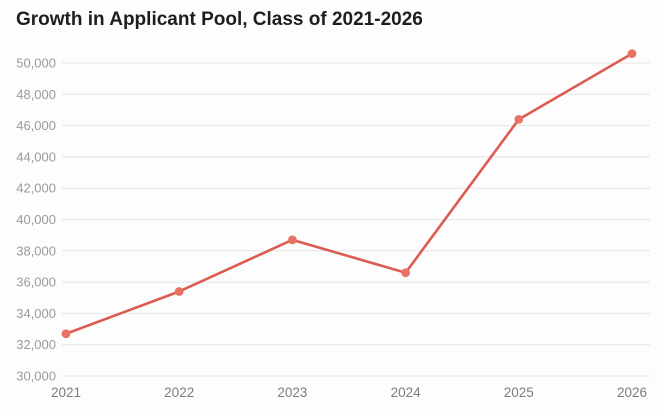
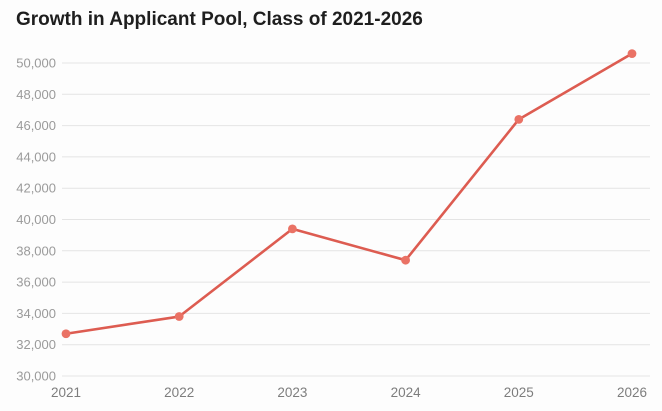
2022: 35400 -> 33800
2023: 38700 -> 39400
2024: 36600 -> 37400
